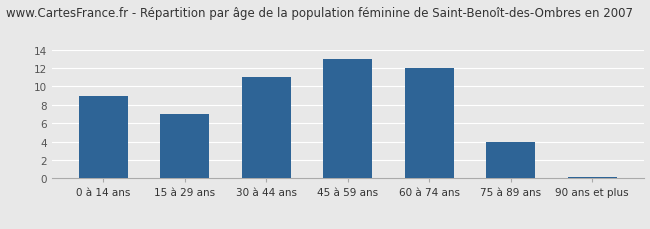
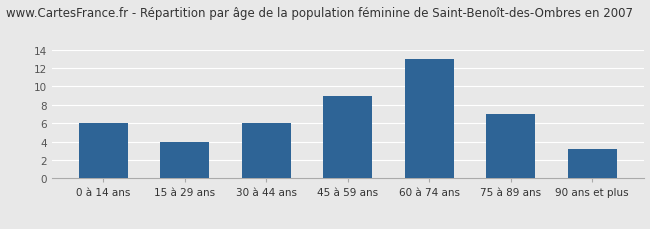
0 à 14 ans: 9.0 -> 6.0
15 à 29 ans: 7.0 -> 4.0
30 à 44 ans: 11.0 -> 6.0
45 à 59 ans: 13.0 -> 9.0
60 à 74 ans: 12.0 -> 13.0
75 à 89 ans: 4.0 -> 7.0
90 ans et plus: 0.2 -> 3.2
